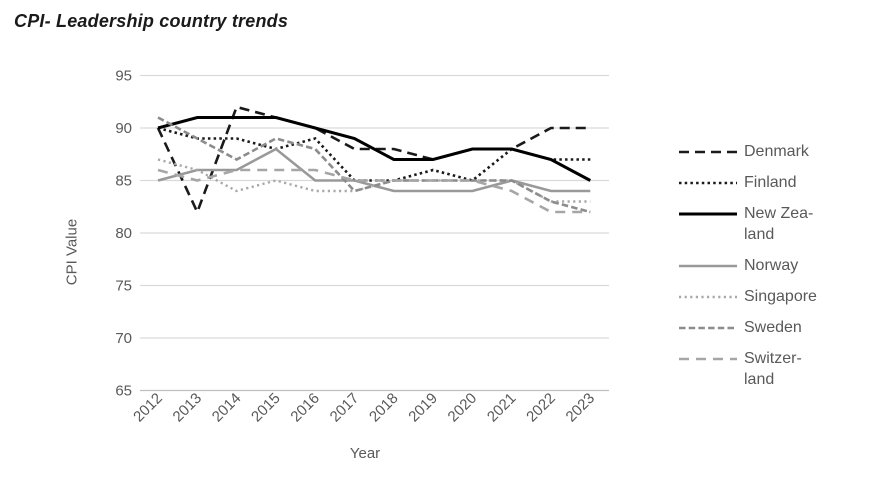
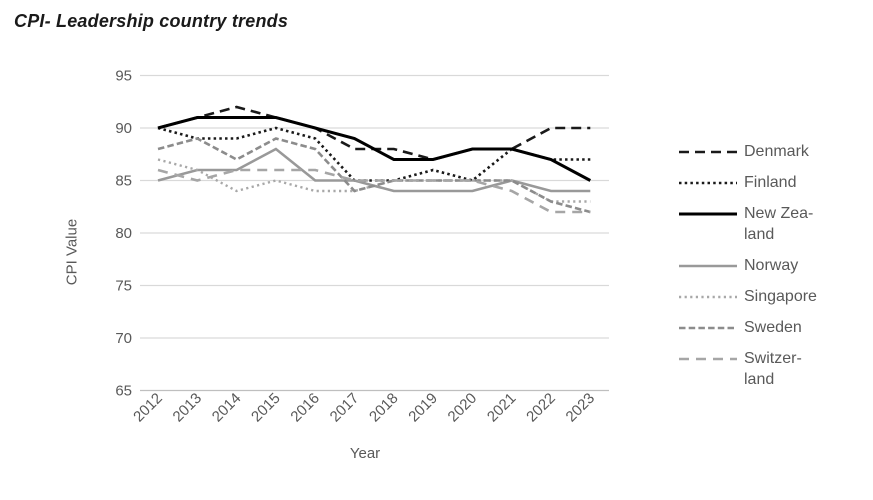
Sweden/2012: 91 -> 88
Denmark/2013: 82 -> 91
Finland/2015: 88 -> 90
